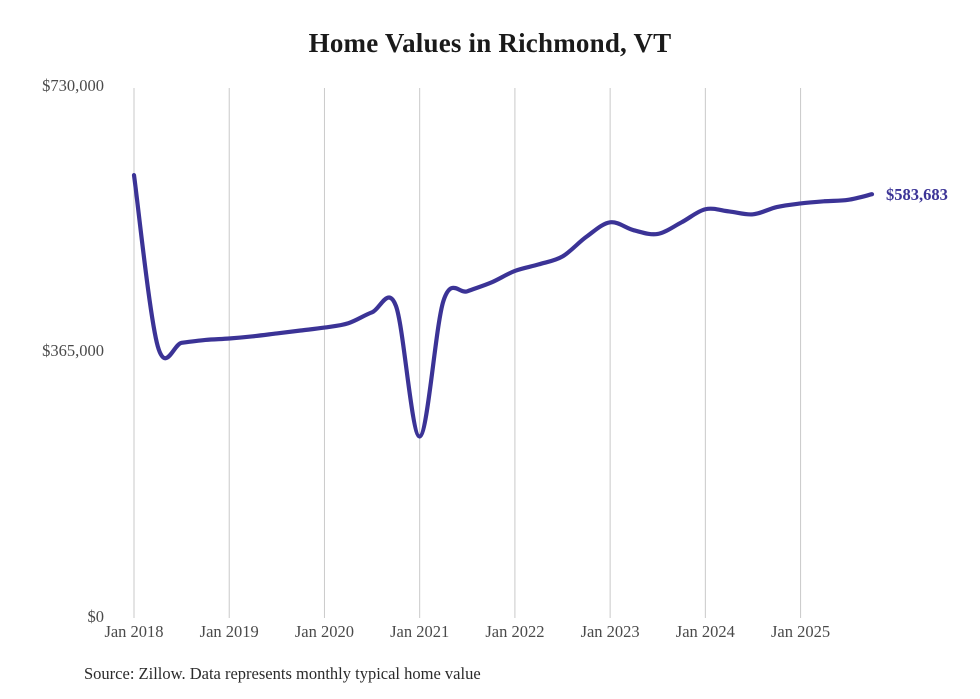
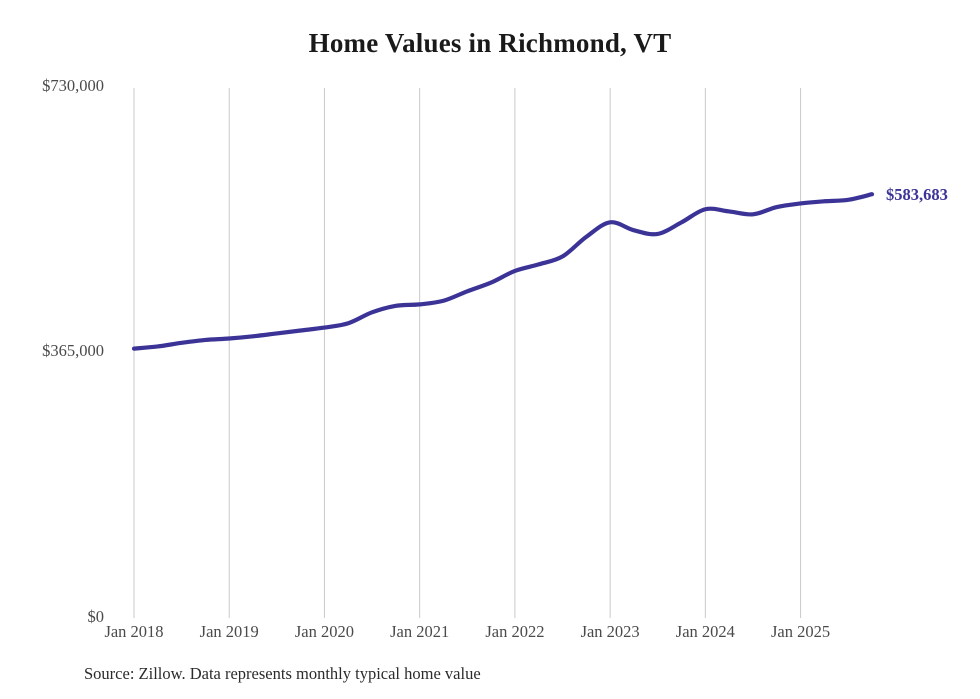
Jan 2018: $610000 -> $370000
Jan 2021: $250000 -> $430000
